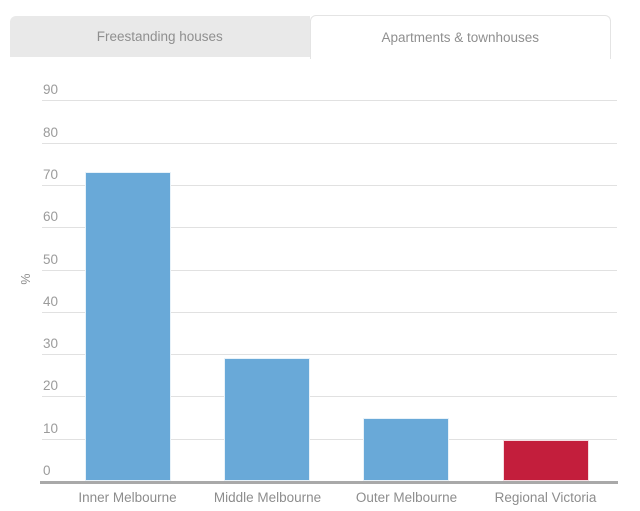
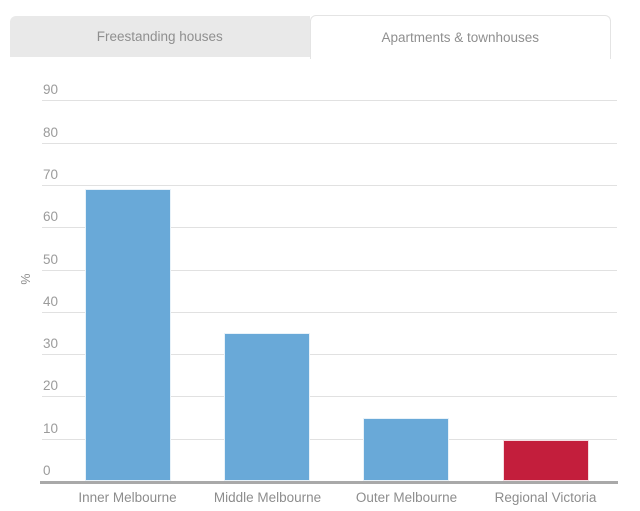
Inner Melbourne: 73 -> 69
Middle Melbourne: 29 -> 35
